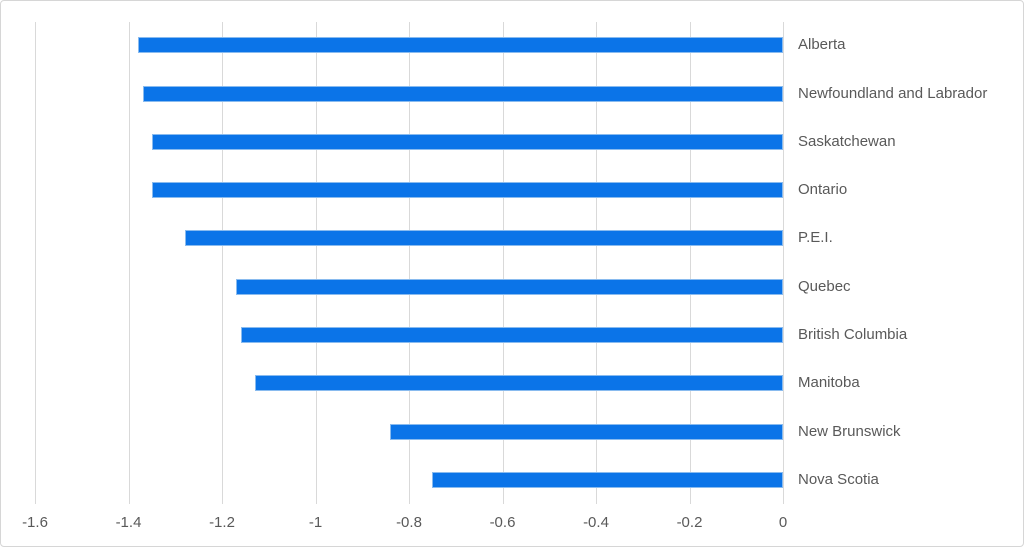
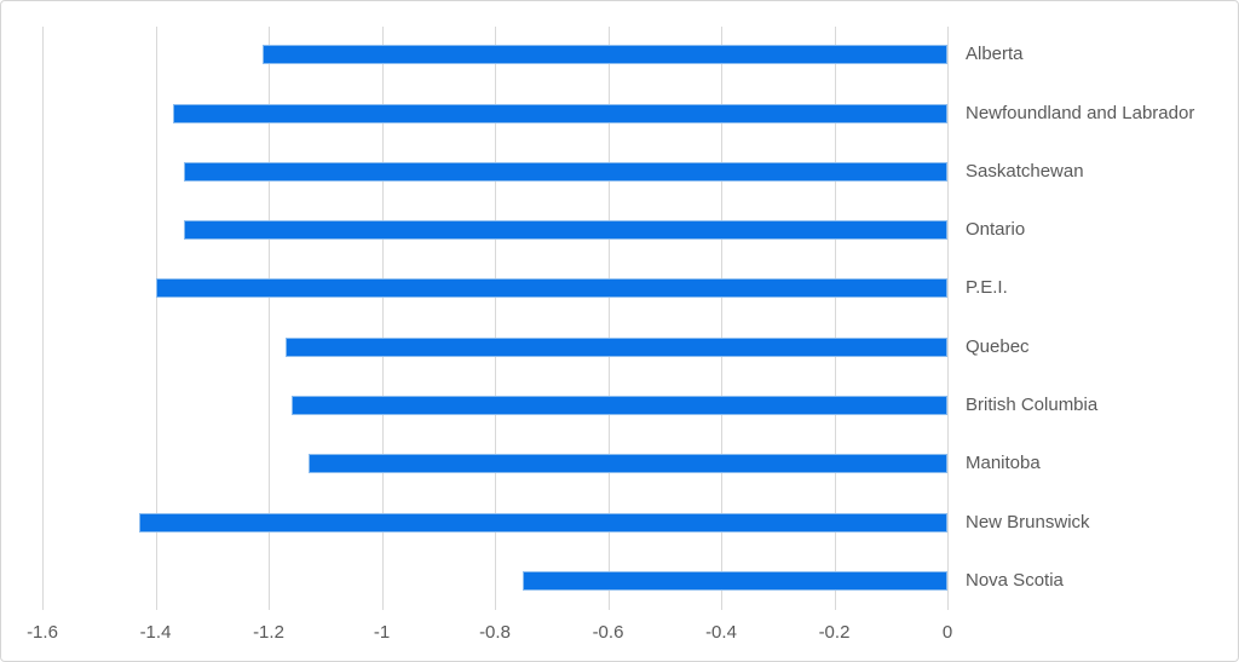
Alberta: -1.38 -> -1.21
P.E.I.: -1.28 -> -1.40
New Brunswick: -0.84 -> -1.43
